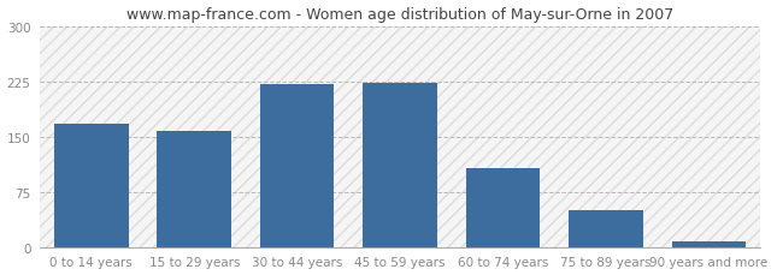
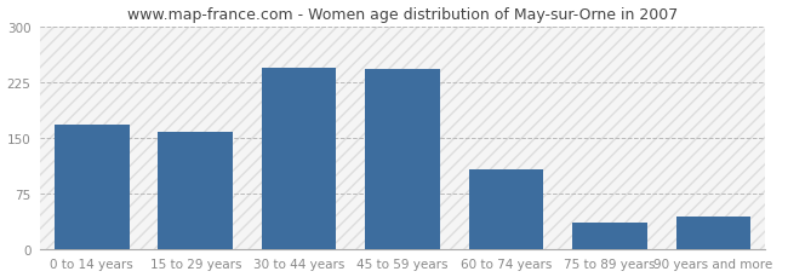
30 to 44 years: 221 -> 244
45 to 59 years: 223 -> 242
75 to 89 years: 50 -> 36
90 years and more: 8 -> 44
